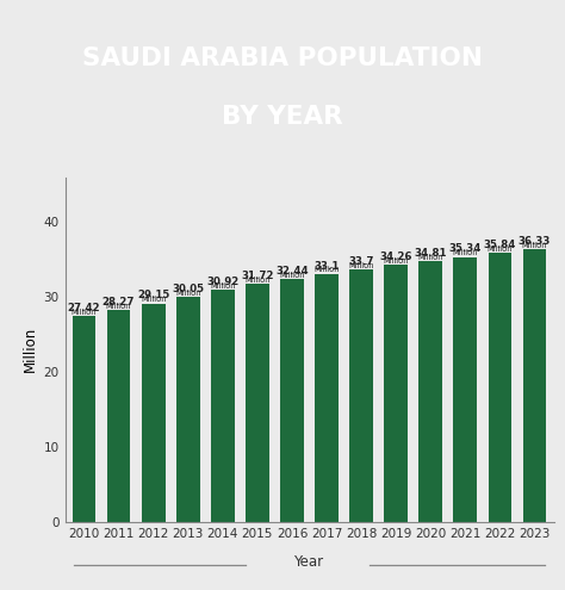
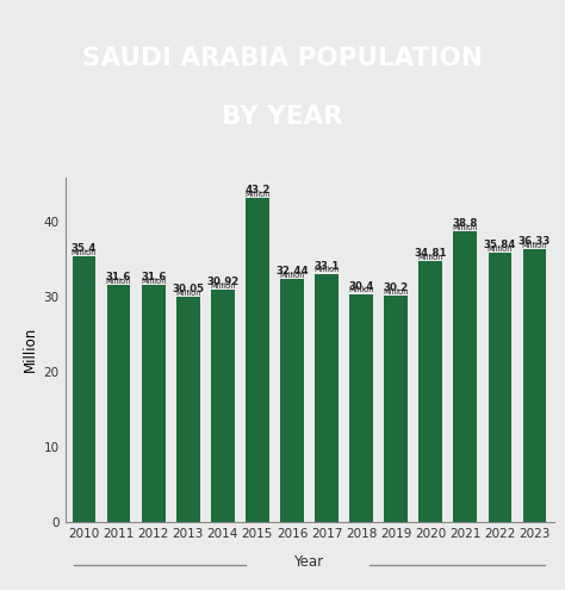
2010: 27.4 -> 35.4
2011: 28.3 -> 31.6
2012: 29.1 -> 31.6
2015: 31.7 -> 43.2
2018: 33.7 -> 30.4
2019: 34.3 -> 30.2
2021: 35.3 -> 38.8
